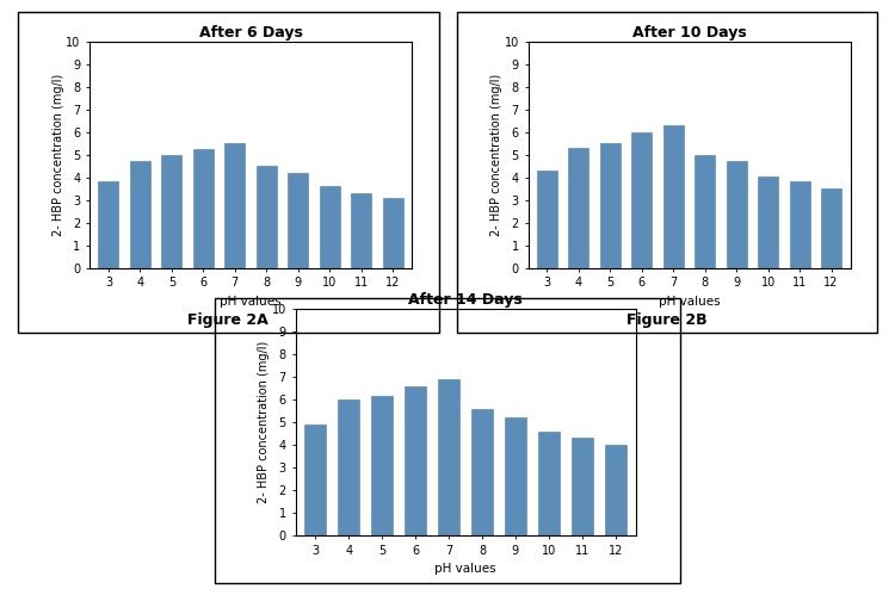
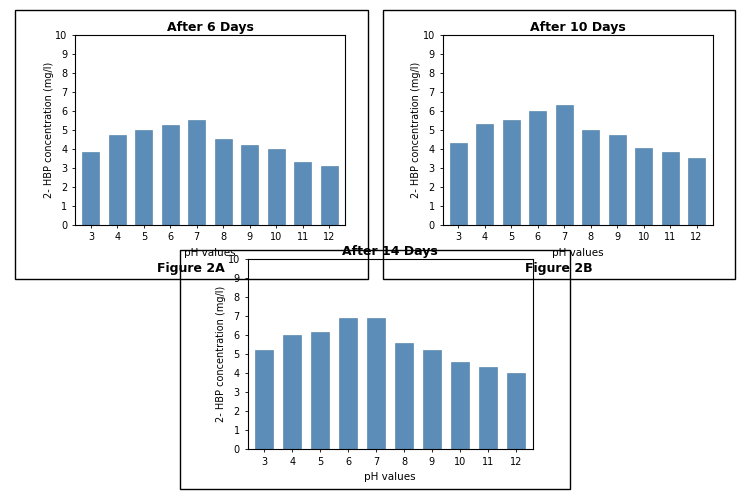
After 6 Days/10: 3.6 -> 4.0
After 14 Days/3: 4.9 -> 5.2
After 14 Days/6: 6.6 -> 6.9
